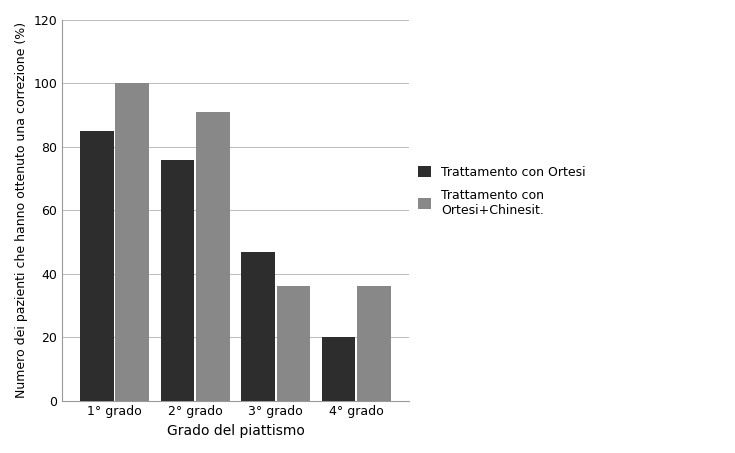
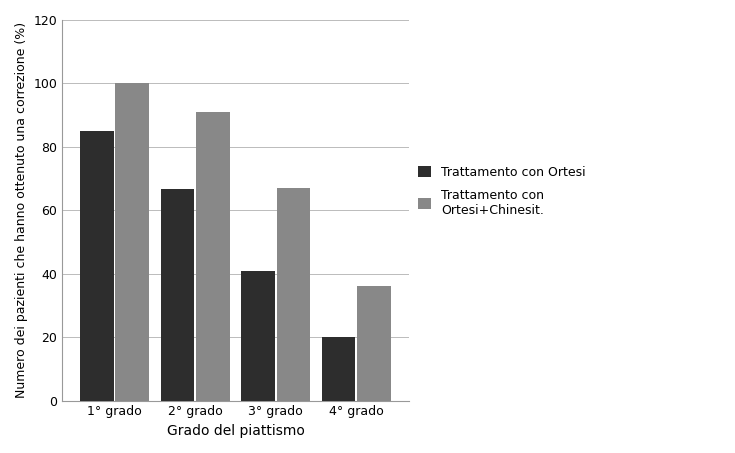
Trattamento con Ortesi/2° grado: 76.0 -> 66.7
Trattamento con Ortesi/3° grado: 47.0 -> 41.0
Trattamento con Ortesi+Chinesit./3° grado: 36 -> 67
